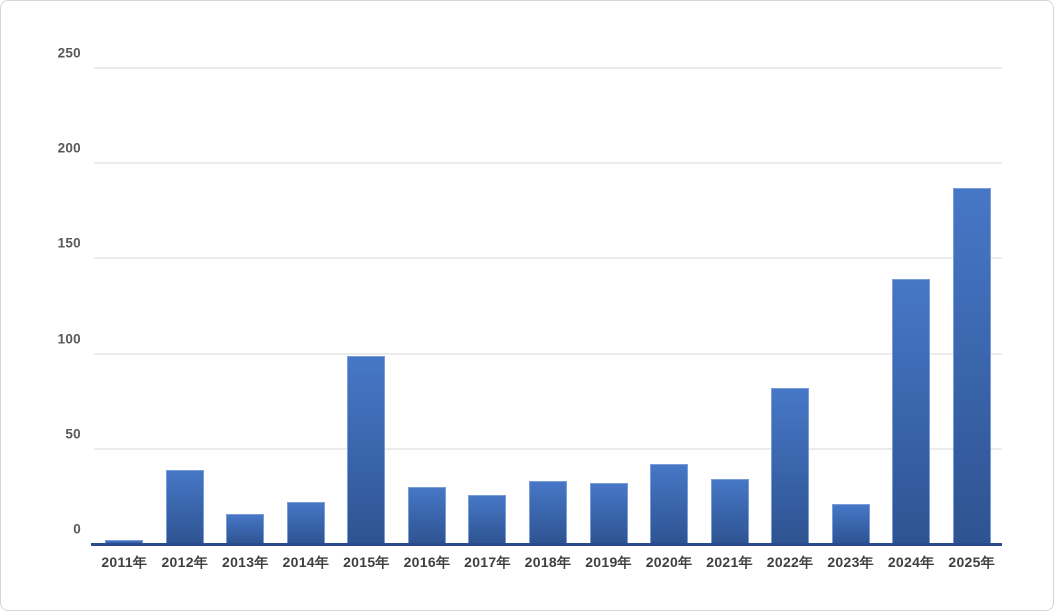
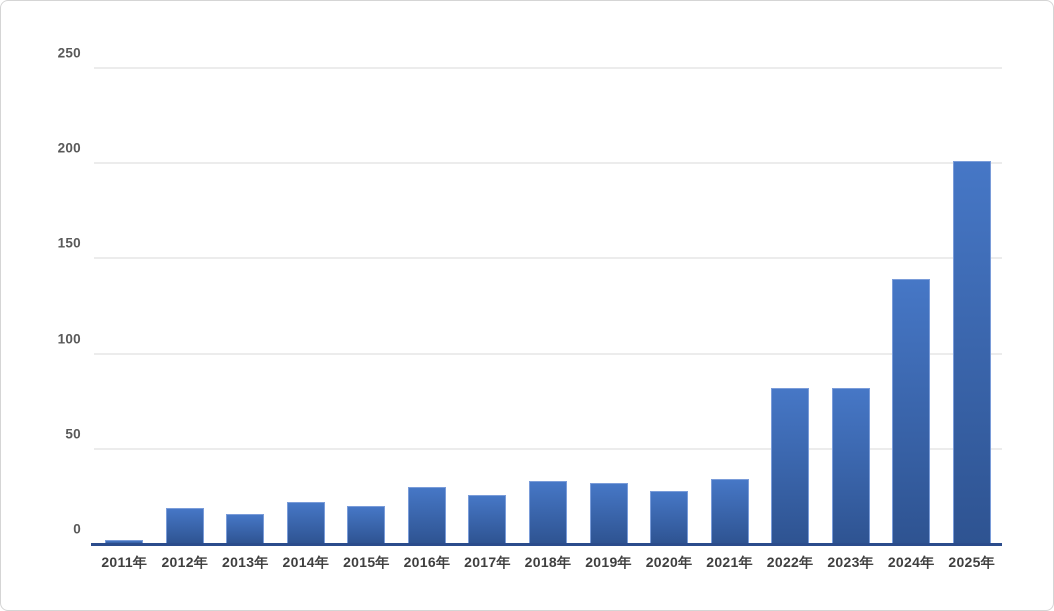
2012年: 39 -> 19
2015年: 99 -> 20
2020年: 42 -> 28
2023年: 21 -> 82
2025年: 187 -> 201
